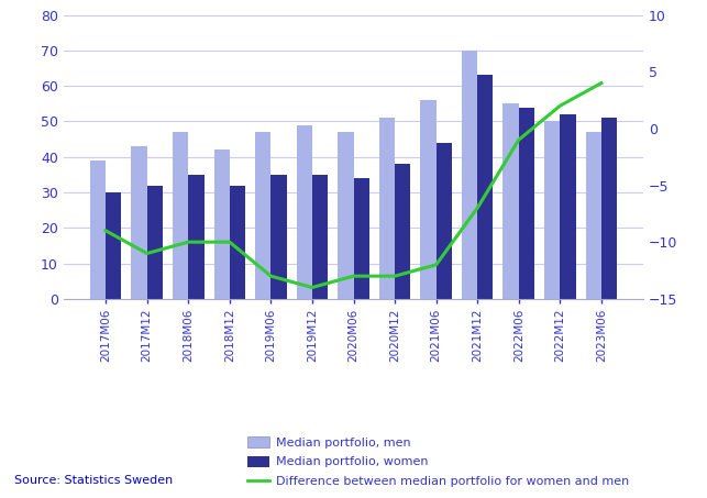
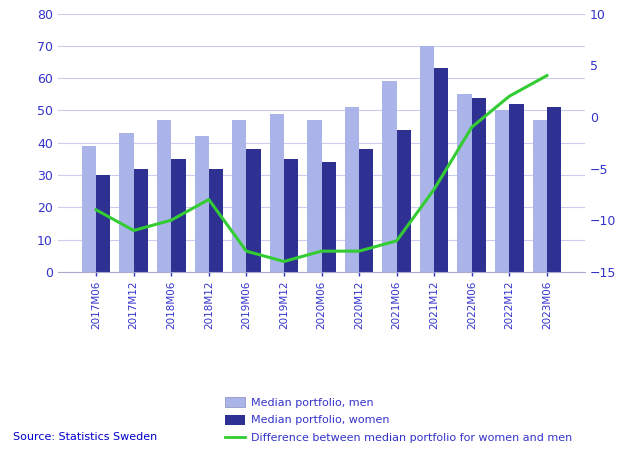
Difference between median portfolio for women and men/2018M12: -10 -> -8
Median portfolio, women/2019M06: 35 -> 38
Median portfolio, men/2021M06: 56 -> 59
